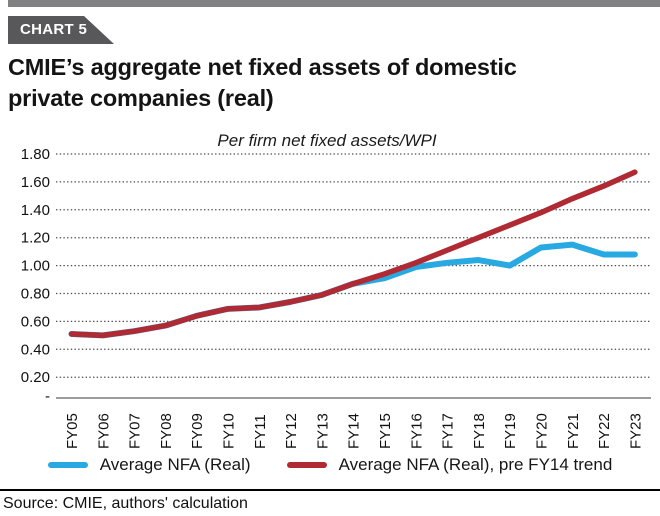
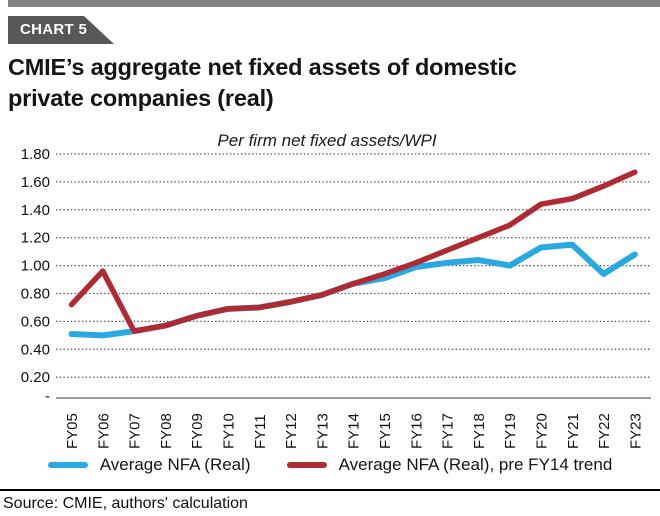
Average NFA (Real), pre FY14 trend/FY05: 0.51 -> 0.72
Average NFA (Real), pre FY14 trend/FY06: 0.50 -> 0.96
Average NFA (Real), pre FY14 trend/FY20: 1.38 -> 1.44
Average NFA (Real)/FY22: 1.08 -> 0.94
